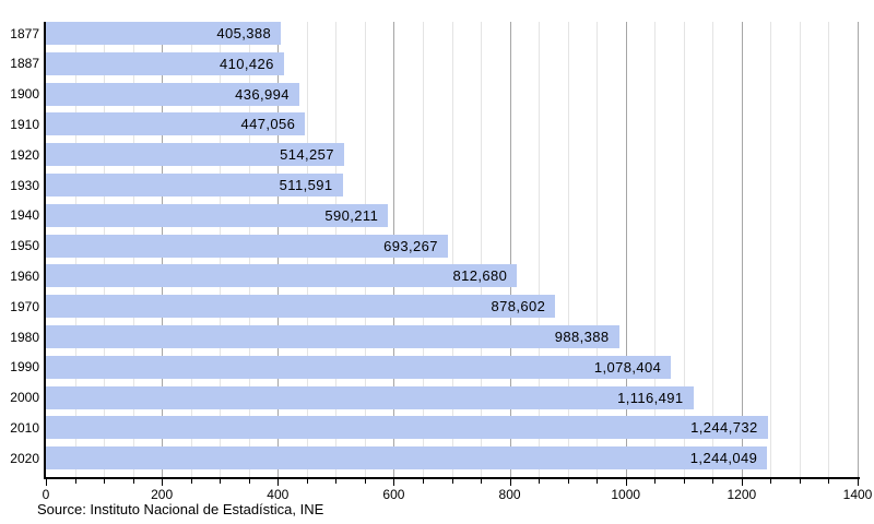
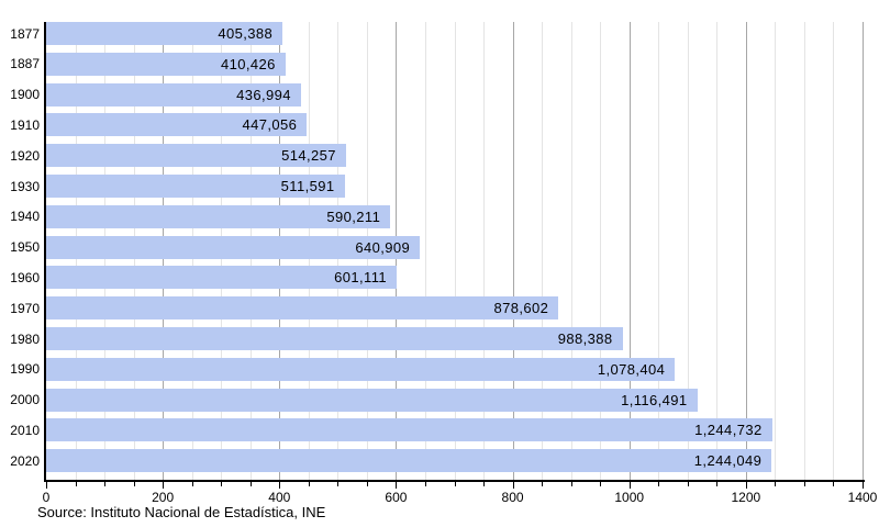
1950: 693,267 -> 640,909
1960: 812,680 -> 601,111
